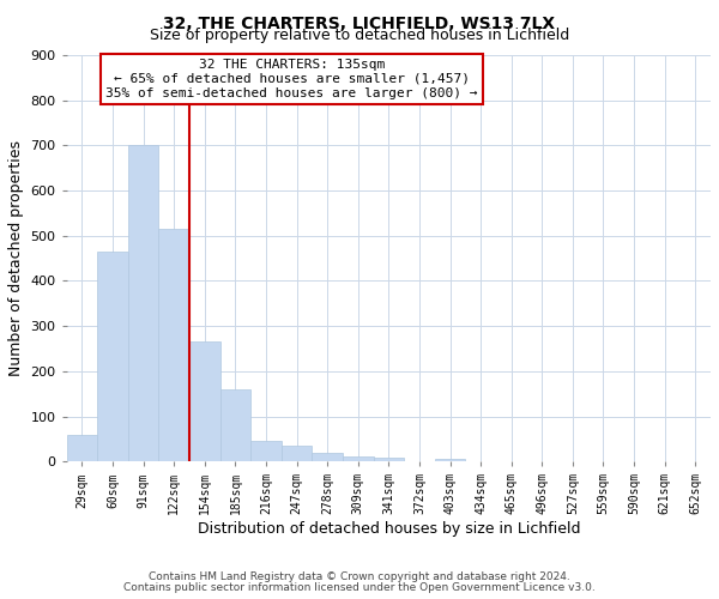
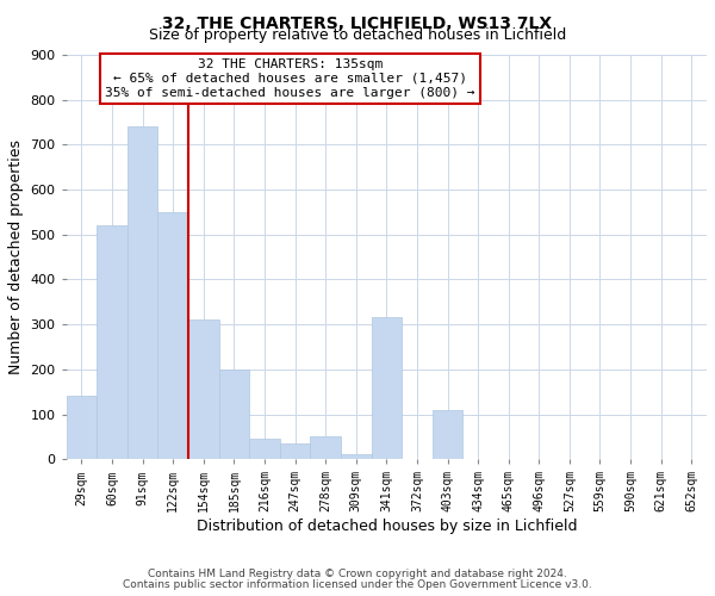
29sqm: 60 -> 140
60sqm: 465 -> 520
91sqm: 700 -> 740
122sqm: 515 -> 550
154sqm: 265 -> 310
185sqm: 160 -> 200
278sqm: 20 -> 50
341sqm: 8 -> 315
403sqm: 5 -> 110
